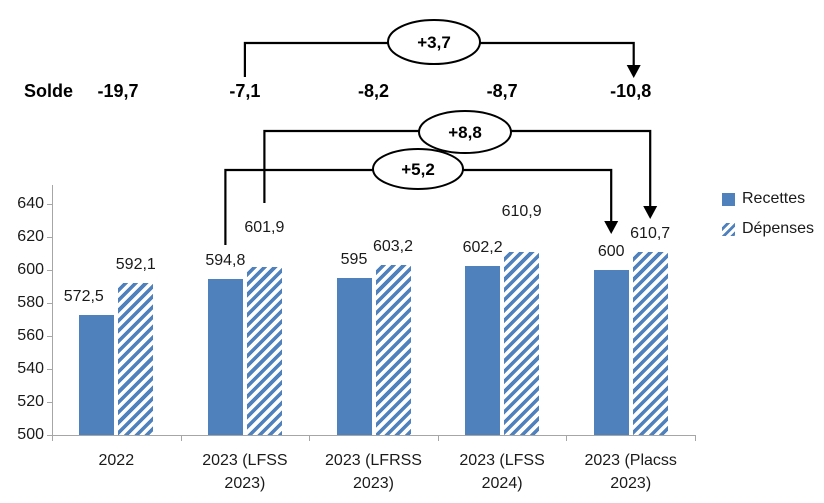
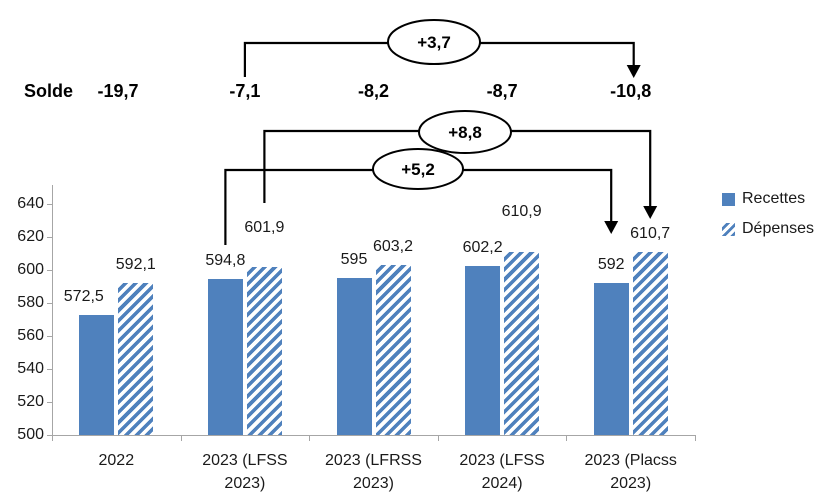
Recettes/2023 (Placss 2023): 600 -> 592
